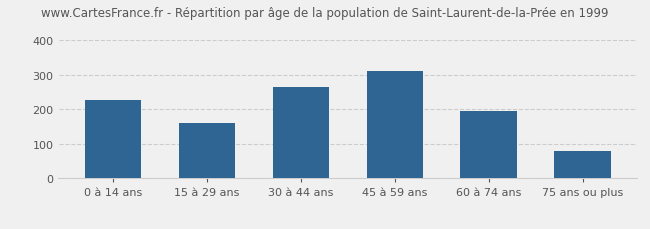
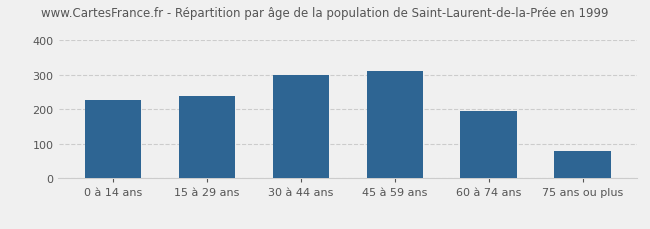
15 à 29 ans: 160 -> 240
30 à 44 ans: 265 -> 300
